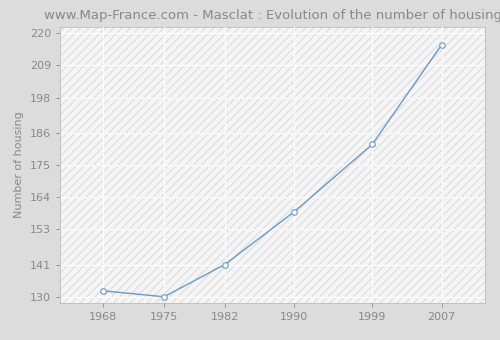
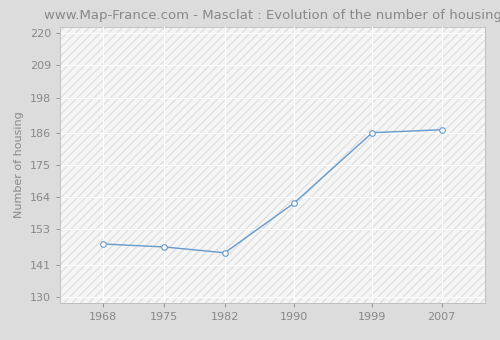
1968: 132 -> 148
1975: 130 -> 147
1982: 141 -> 145
1990: 159 -> 162
1999: 182 -> 186
2007: 216 -> 187
